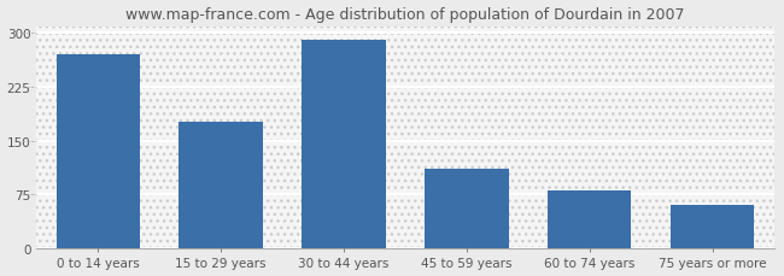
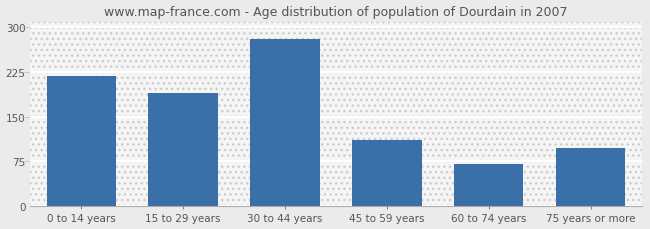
0 to 14 years: 271 -> 218
15 to 29 years: 176 -> 190
30 to 44 years: 291 -> 280
60 to 74 years: 80 -> 70
75 years or more: 61 -> 98
